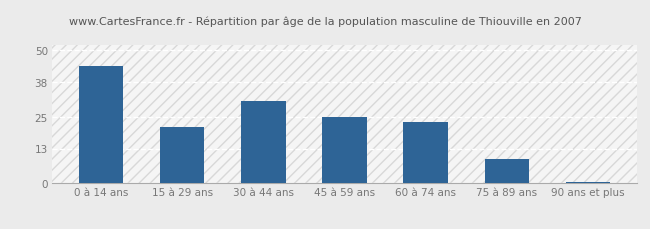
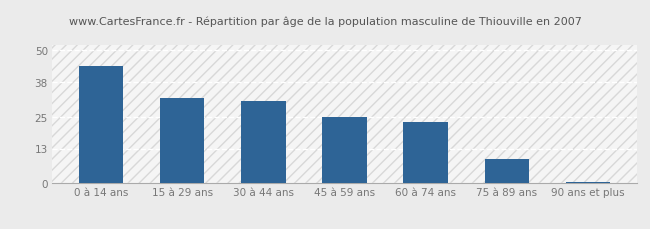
15 à 29 ans: 21.0 -> 32.0
